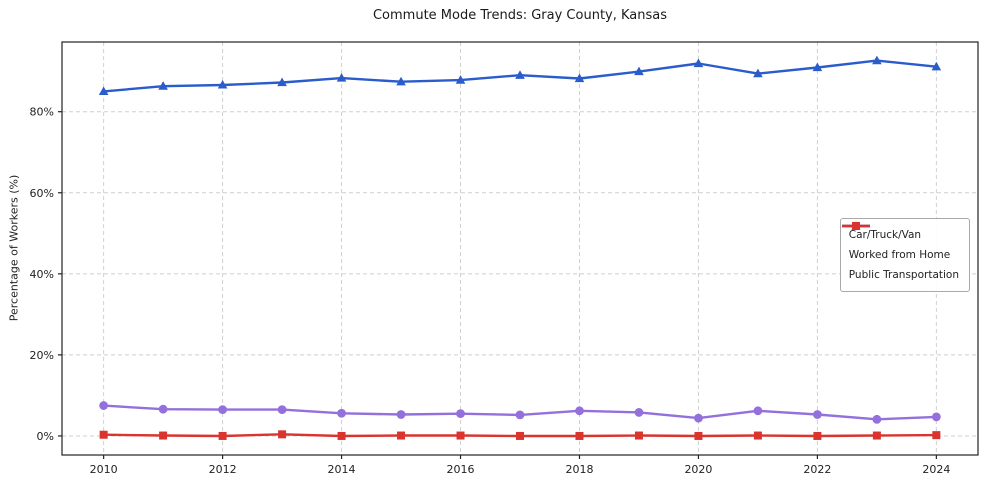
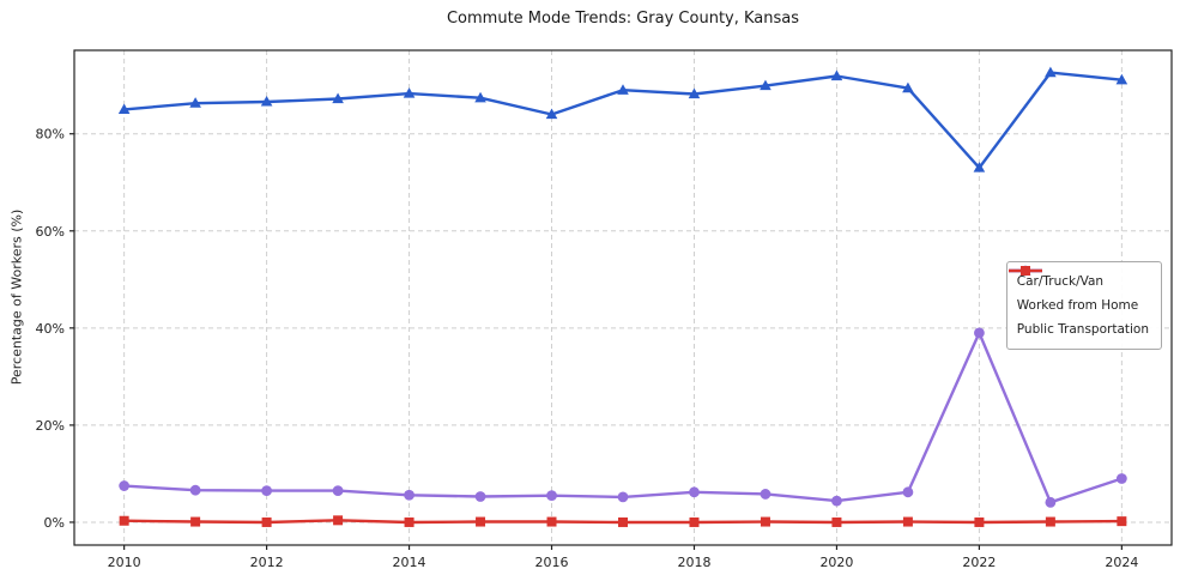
Car/Truck/Van/2016: 88% -> 84%
Car/Truck/Van/2022: 91% -> 73%
Worked from Home/2022: 5% -> 39%
Worked from Home/2024: 5% -> 9%
